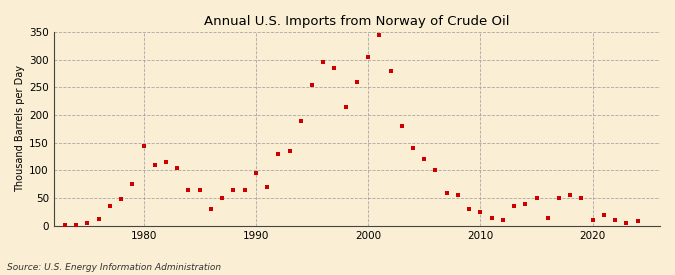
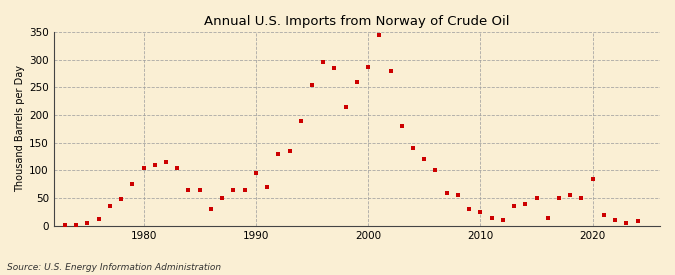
1980: 145 -> 104
2000: 305 -> 286
2020: 10 -> 84
